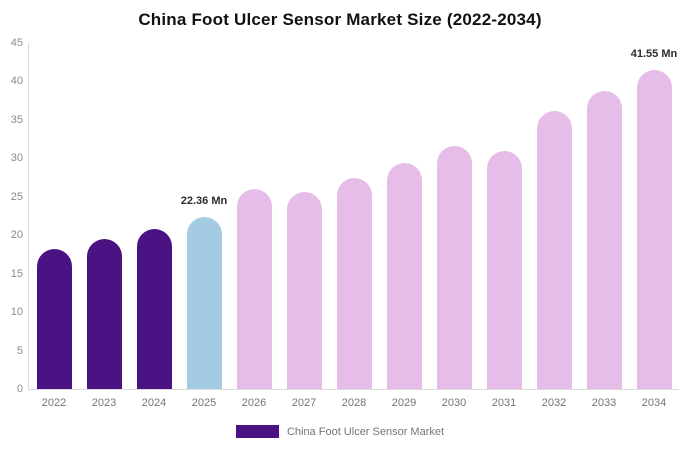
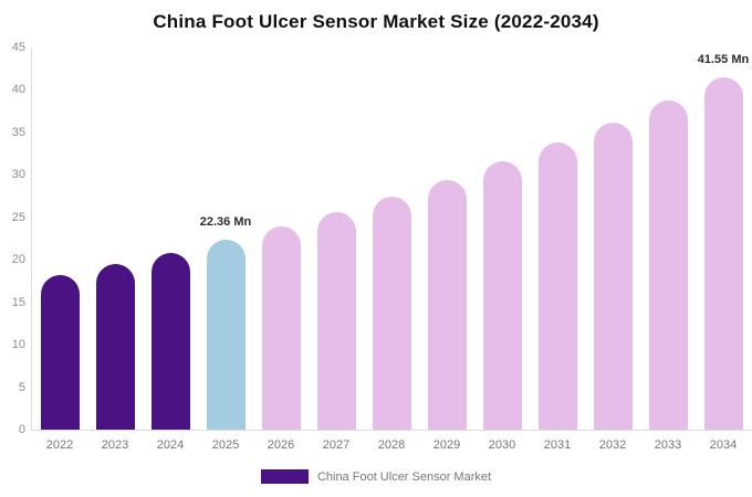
2026: 26 -> 24
2031: 31 -> 34
